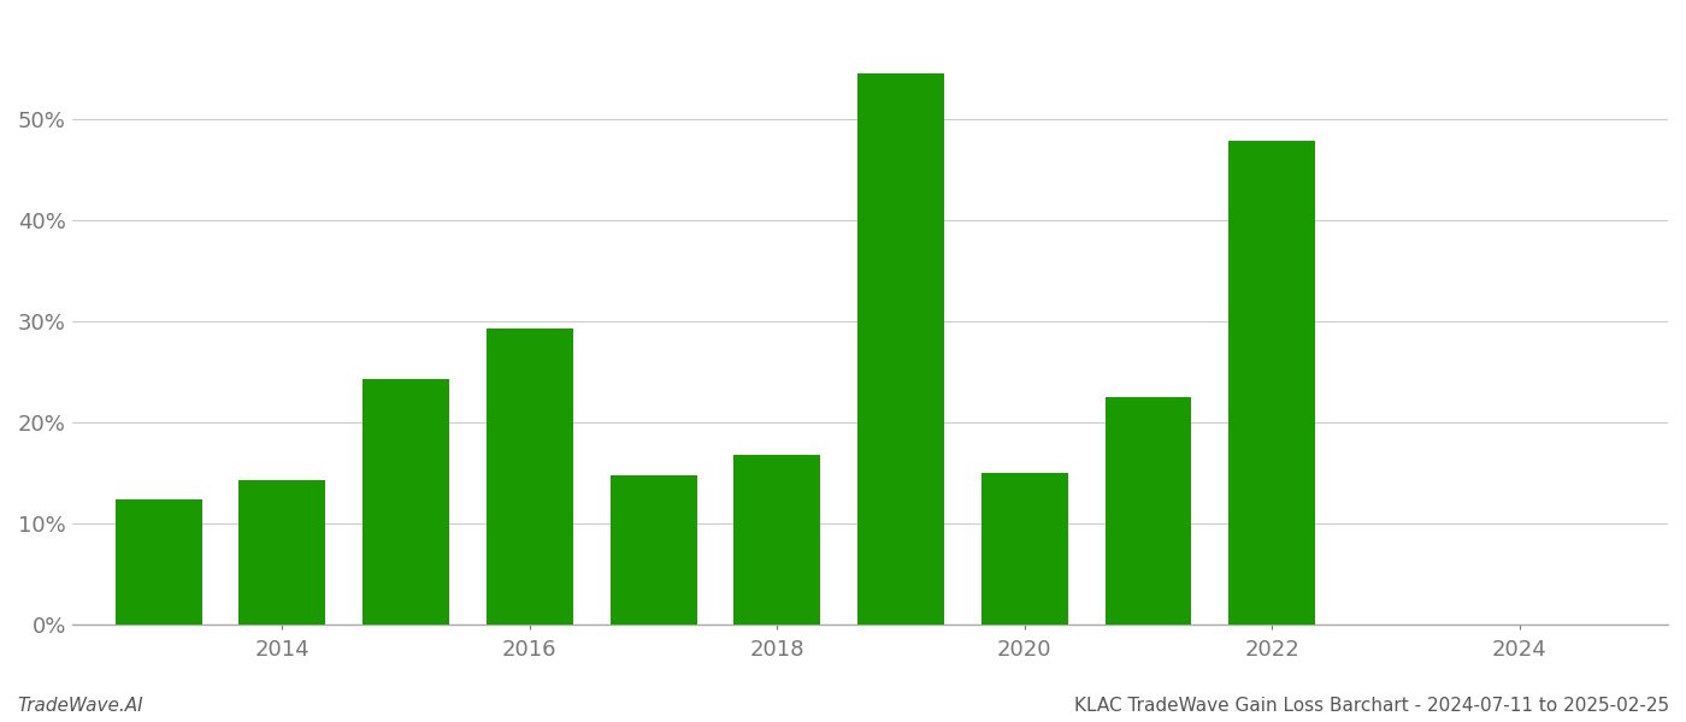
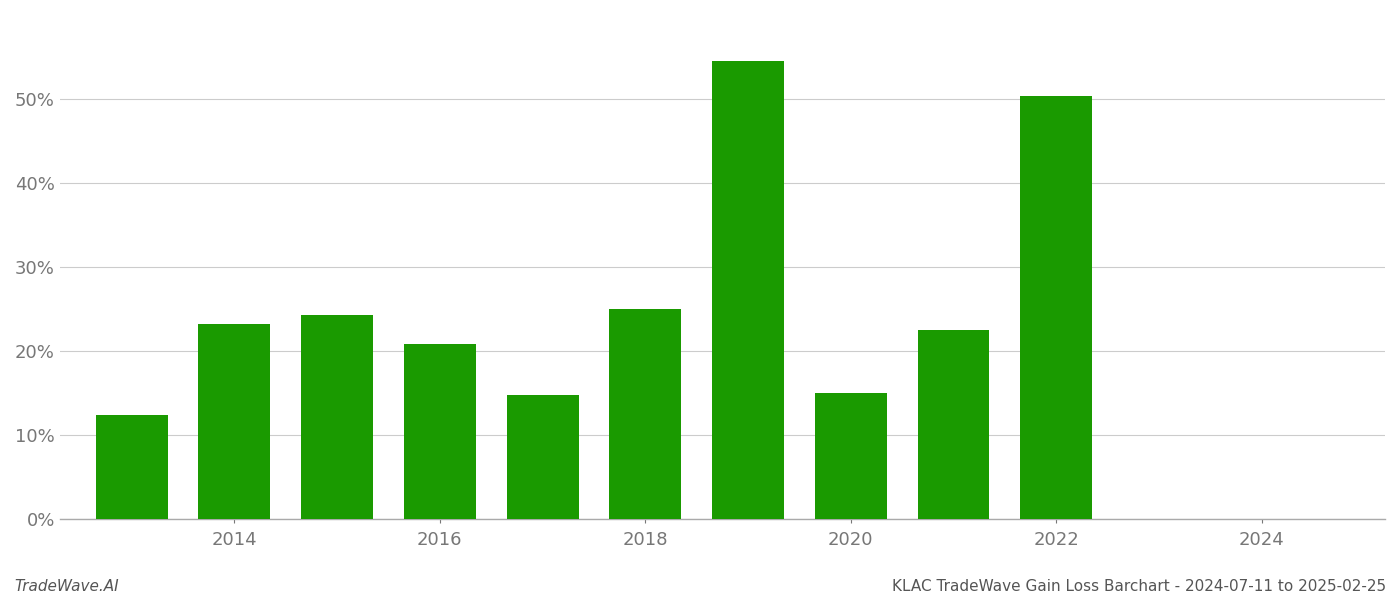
2014: 14.2% -> 23.2%
2016: 29.2% -> 20.8%
2018: 16.8% -> 25.0%
2022: 47.8% -> 50.3%
